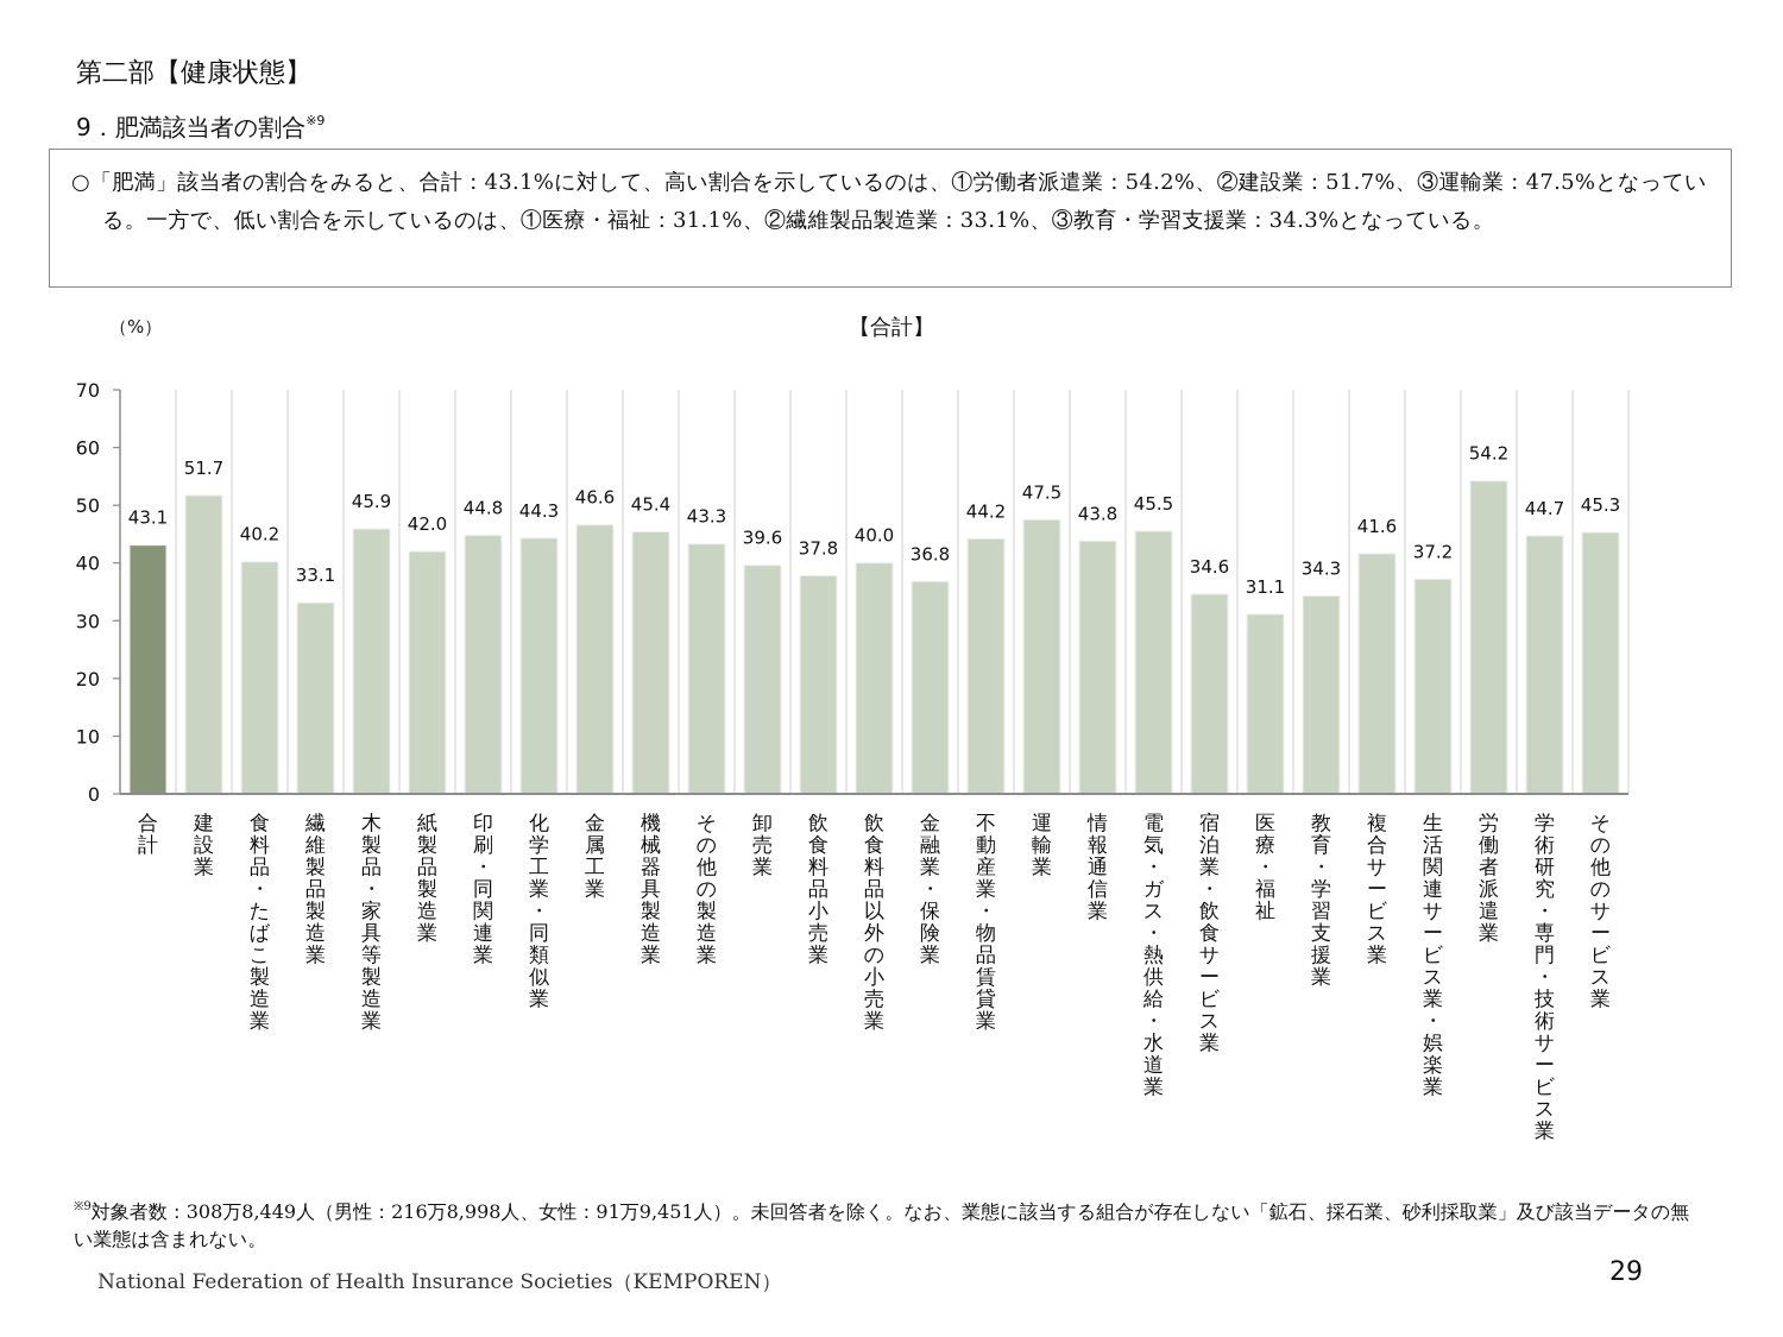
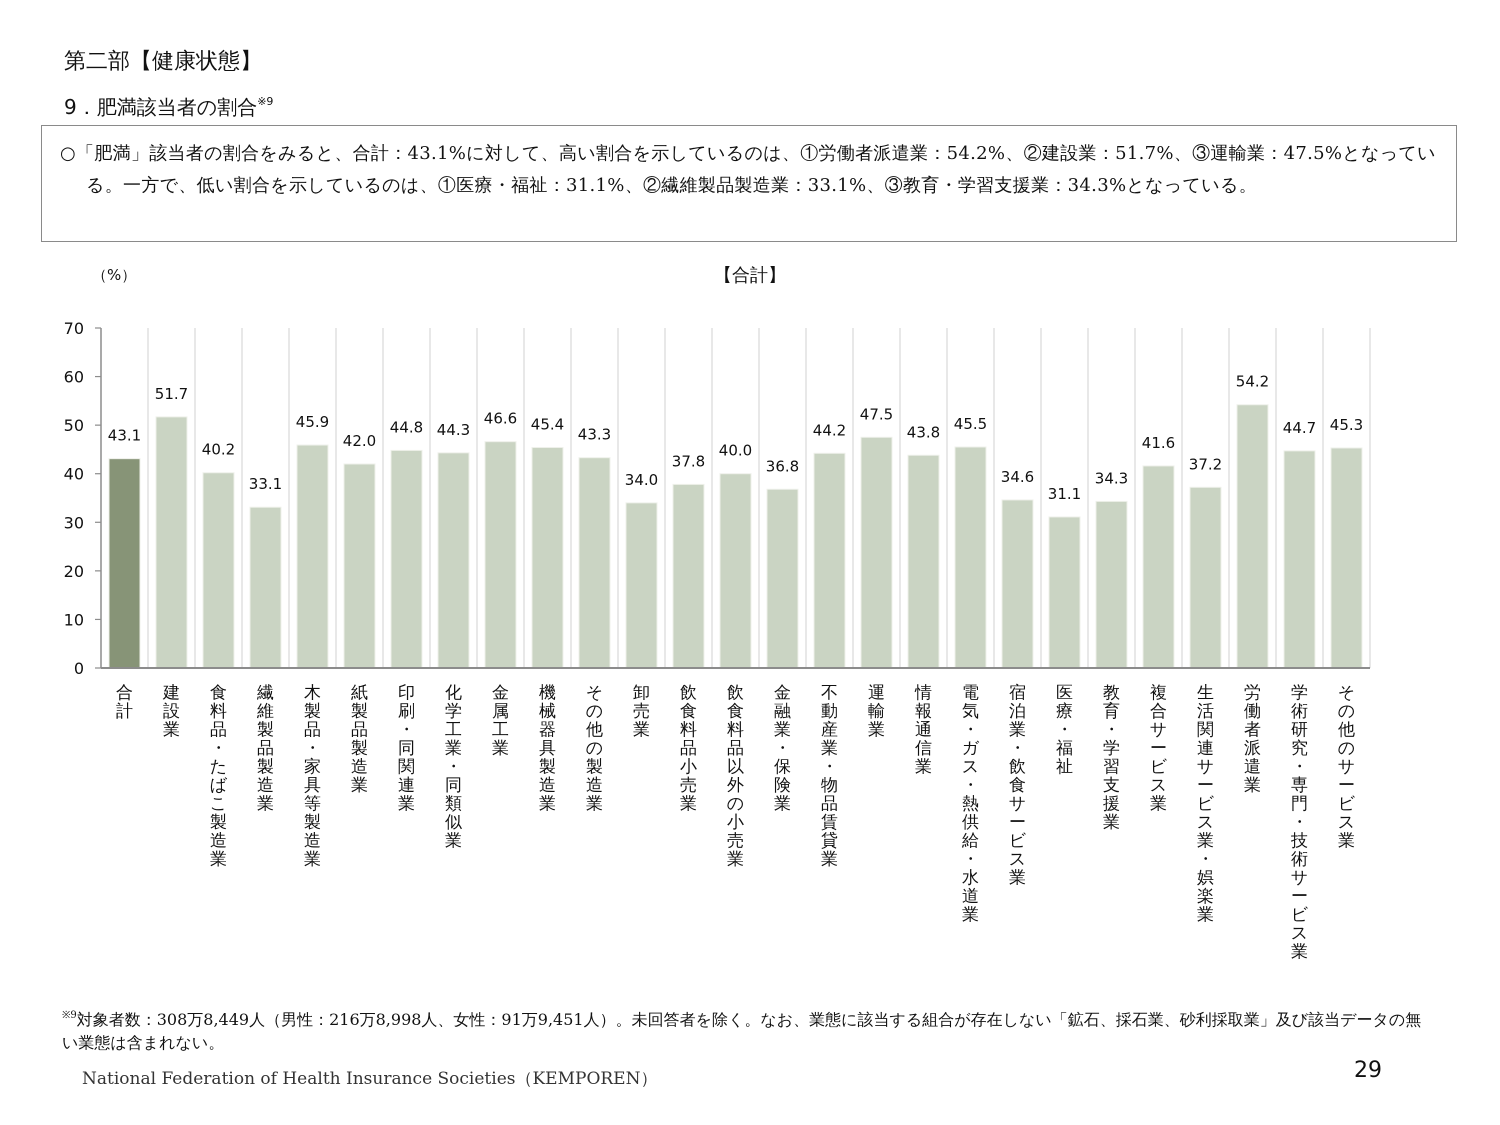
卸売業: 39.6 -> 34.0
